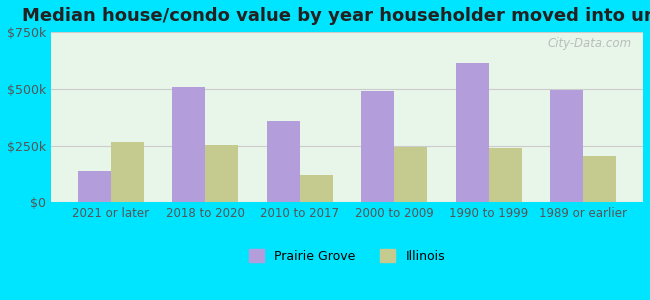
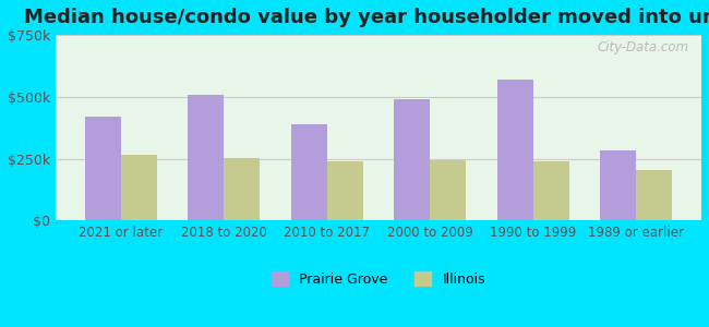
Prairie Grove/2021 or later: $140k -> $420k
Prairie Grove/2010 to 2017: $360k -> $390k
Illinois/2010 to 2017: $120k -> $240k
Prairie Grove/1990 to 1999: $615k -> $570k
Prairie Grove/1989 or earlier: $495k -> $285k
